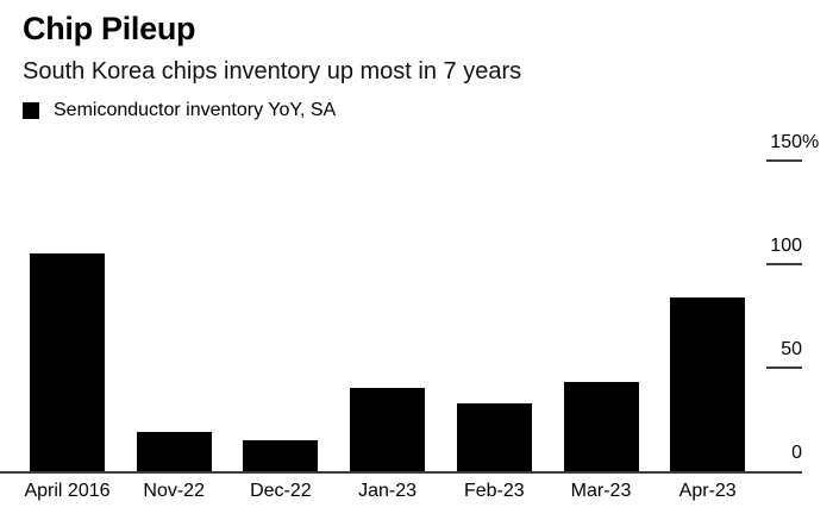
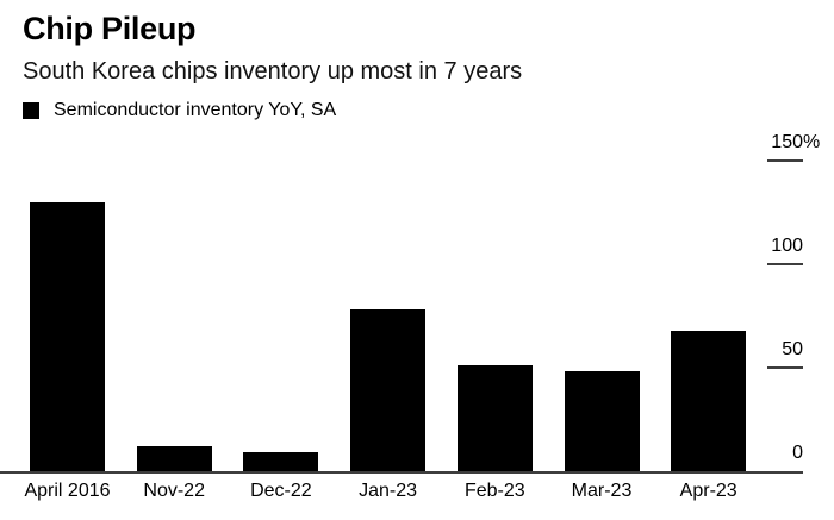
April 2016: 105 -> 130
Nov-22: 19 -> 12
Dec-22: 15 -> 9
Jan-23: 40 -> 78
Feb-23: 33 -> 51
Mar-23: 43 -> 48
Apr-23: 84 -> 68
